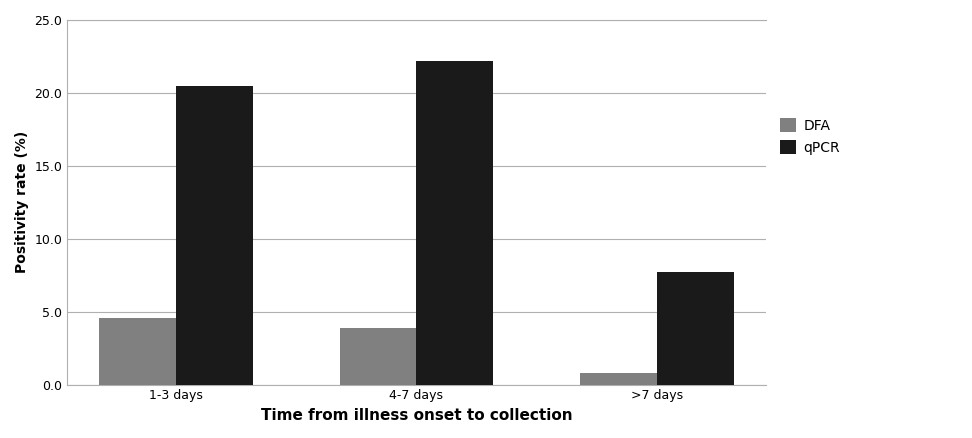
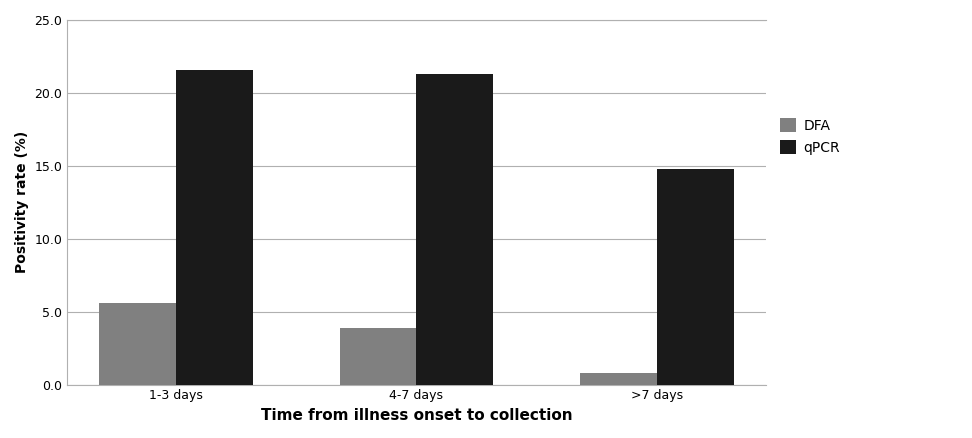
DFA/1-3 days: 4.6 -> 5.6
qPCR/1-3 days: 20.5 -> 21.6
qPCR/4-7 days: 22.2 -> 21.3
qPCR/>7 days: 7.7 -> 14.8
